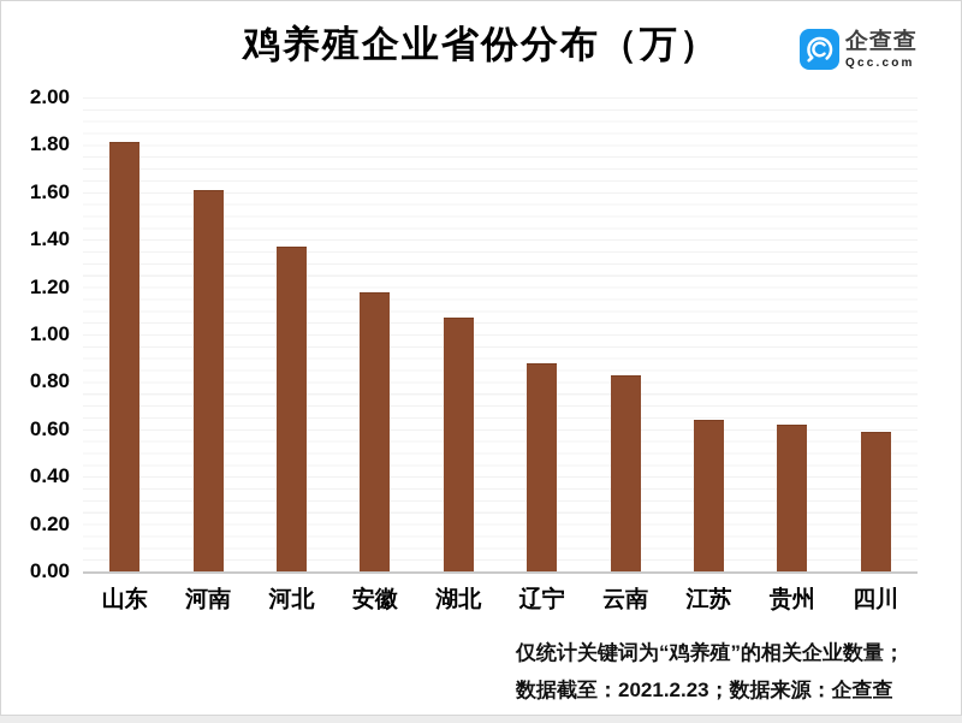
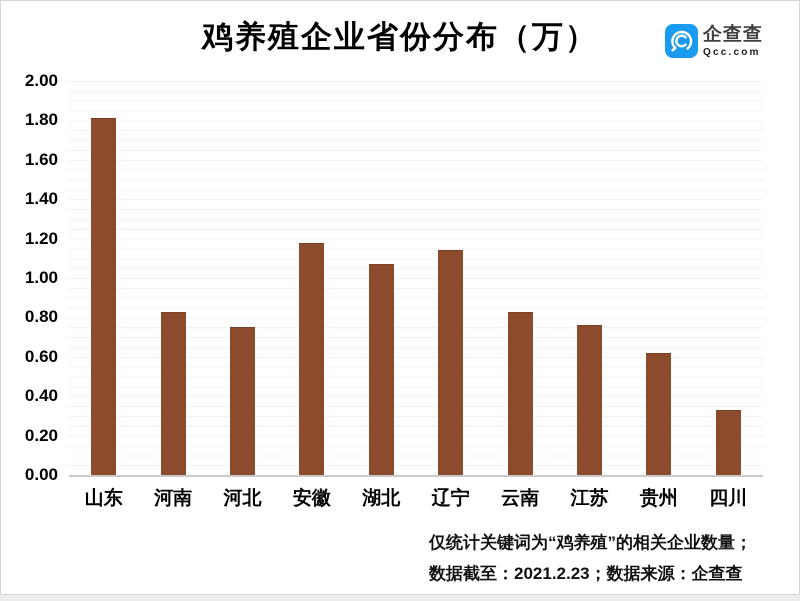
河南: 1.61 -> 0.83
河北: 1.37 -> 0.75
辽宁: 0.88 -> 1.14
江苏: 0.64 -> 0.76
四川: 0.59 -> 0.33
